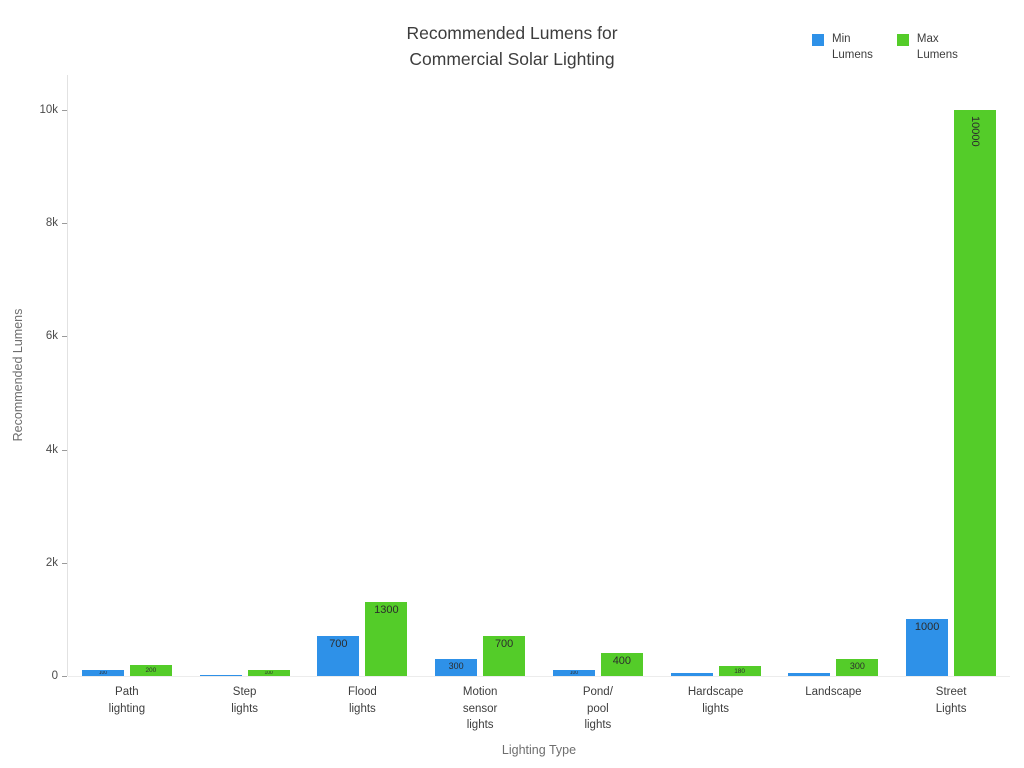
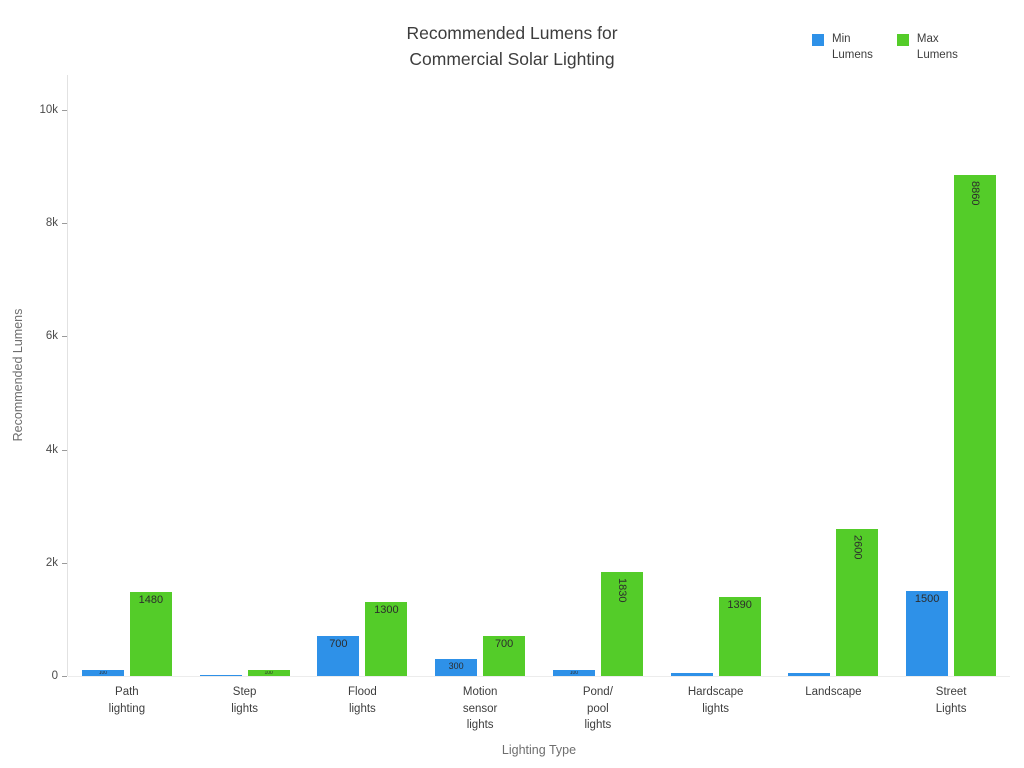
Max Lumens/Path lighting: 200 -> 1480
Max Lumens/Pond/ pool lights: 400 -> 1830
Max Lumens/Hardscape lights: 180 -> 1390
Max Lumens/Landscape: 300 -> 2600
Min Lumens/Street Lights: 1000 -> 1500
Max Lumens/Street Lights: 10000 -> 8860
